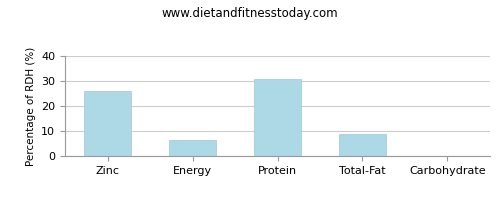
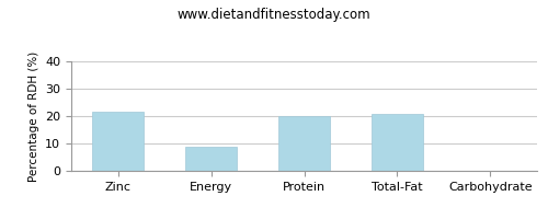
Zinc: 26.0 -> 21.5
Energy: 6.3 -> 9.0
Protein: 31.0 -> 20.0
Total-Fat: 9.0 -> 21.0
